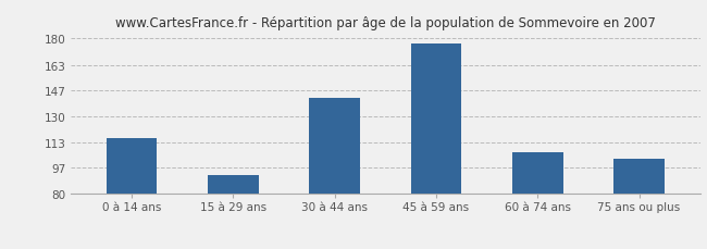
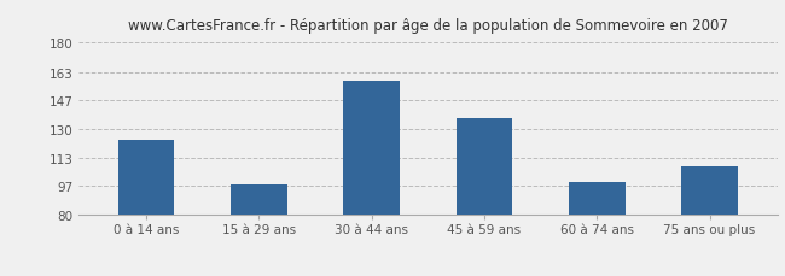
0 à 14 ans: 116 -> 124
15 à 29 ans: 92 -> 98
30 à 44 ans: 142 -> 158
45 à 59 ans: 177 -> 136
60 à 74 ans: 107 -> 99
75 ans ou plus: 103 -> 108
